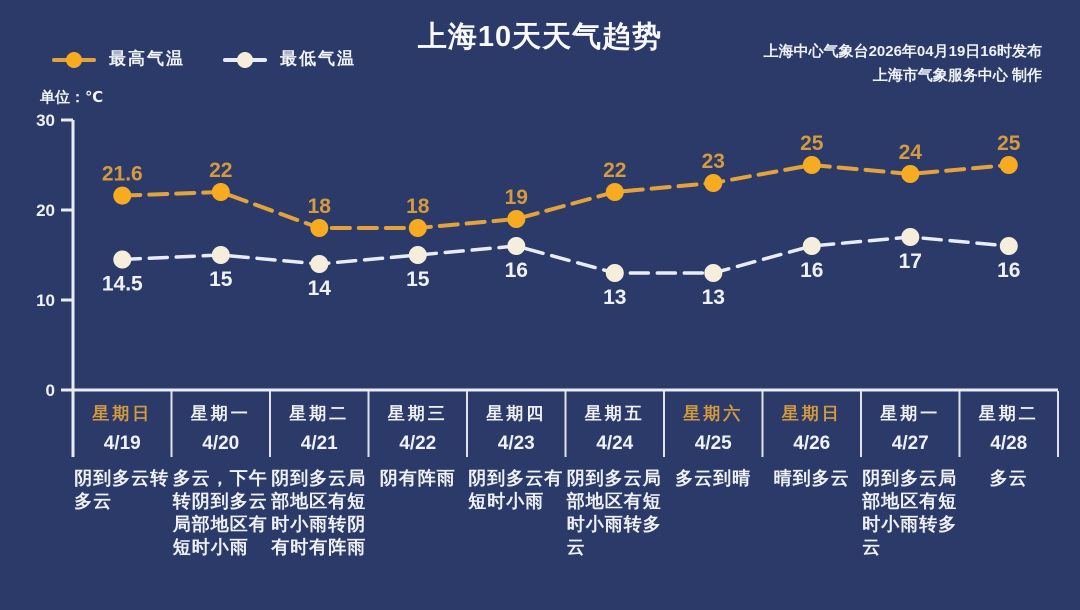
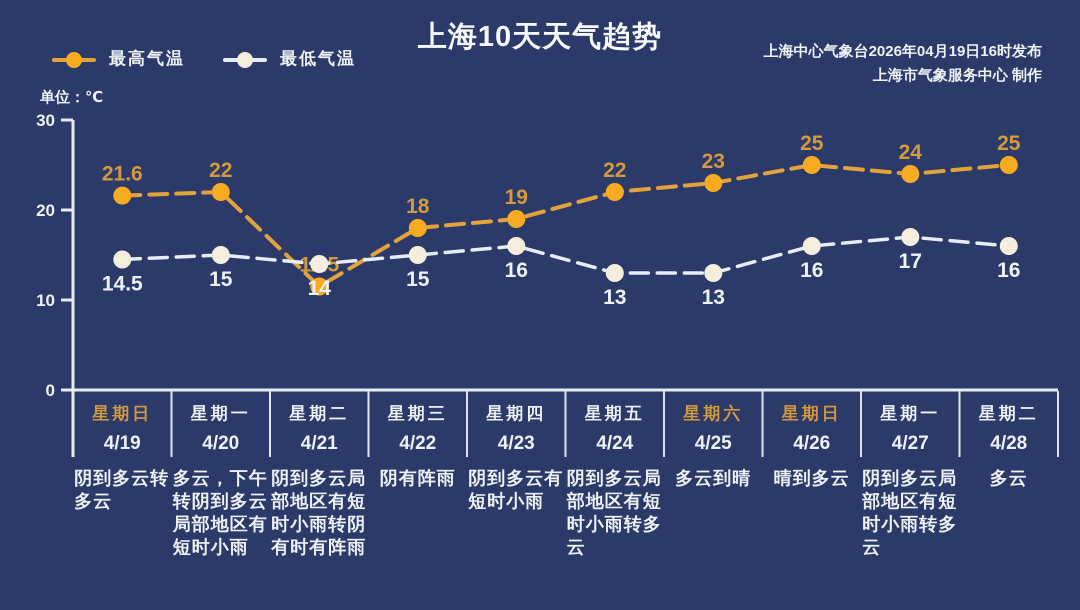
最高气温/4/21: 18 -> 11.5
